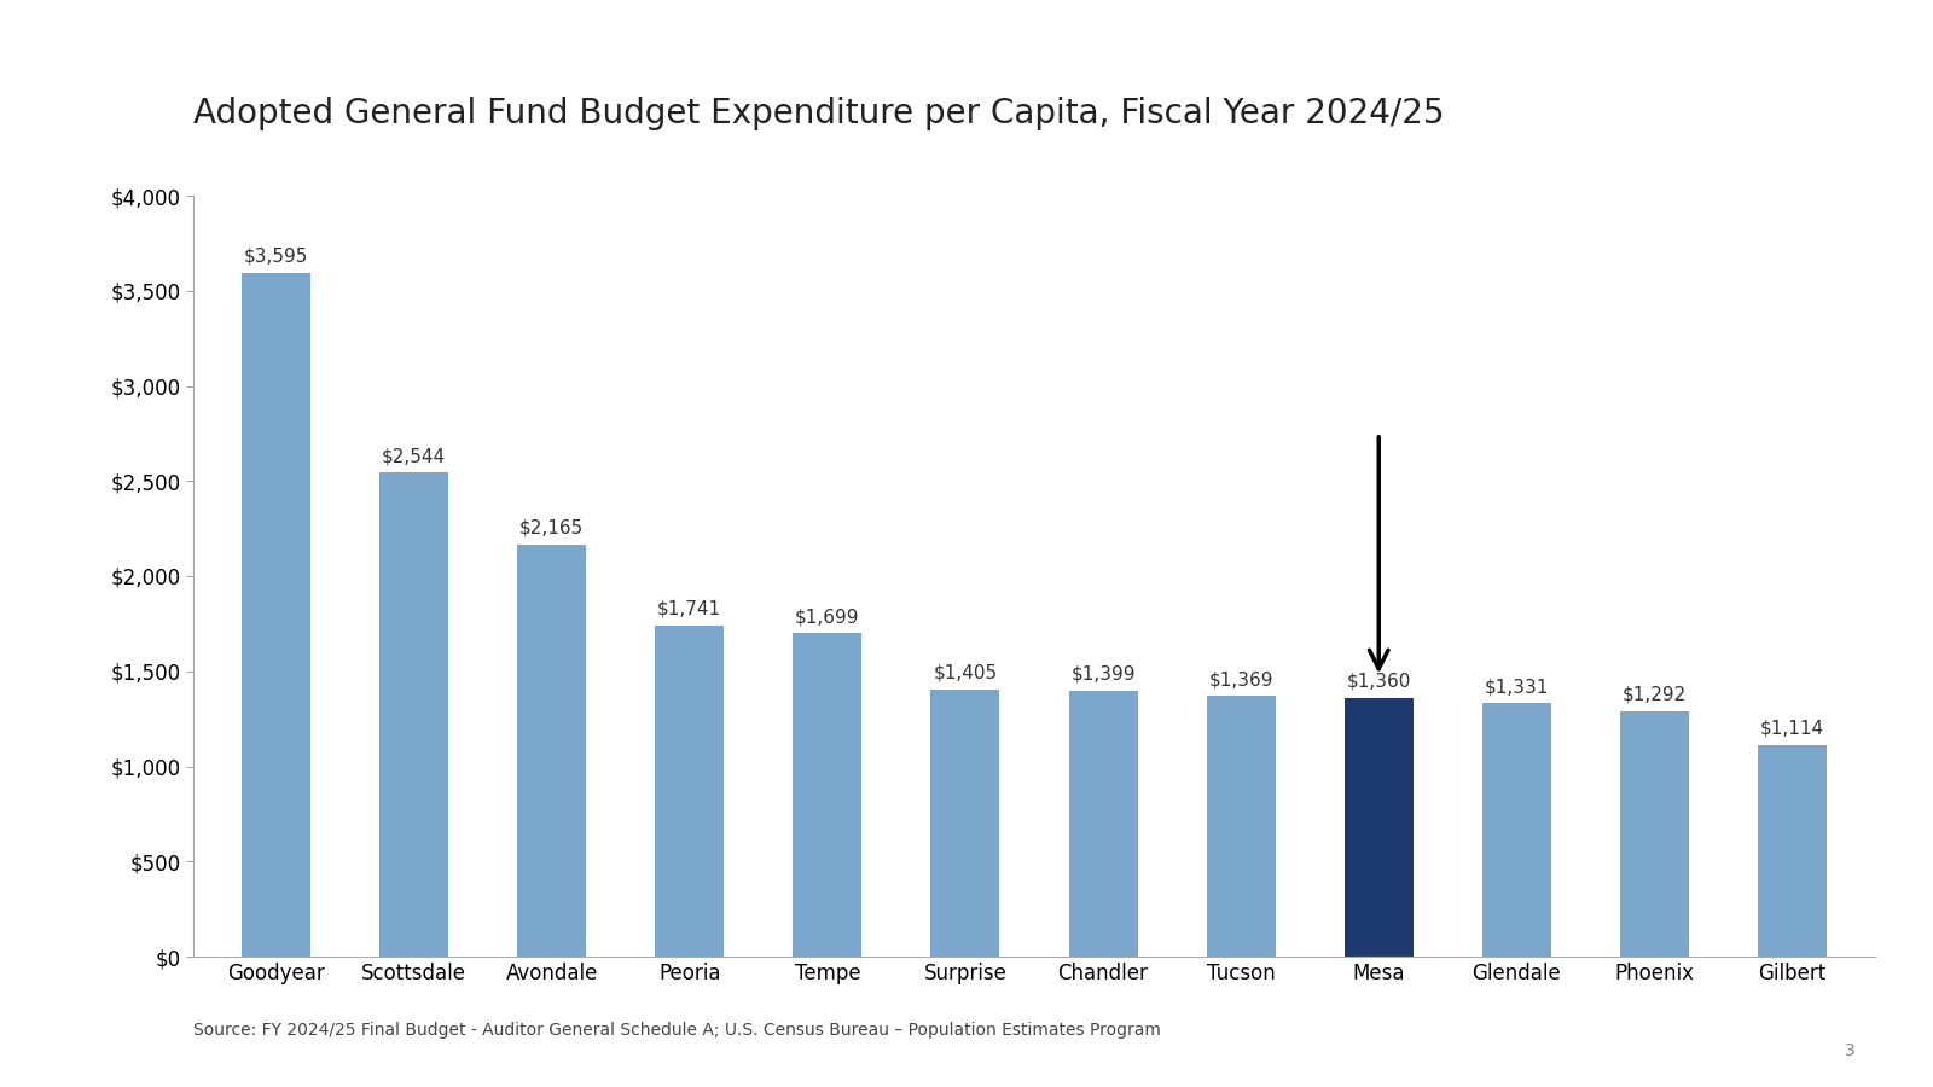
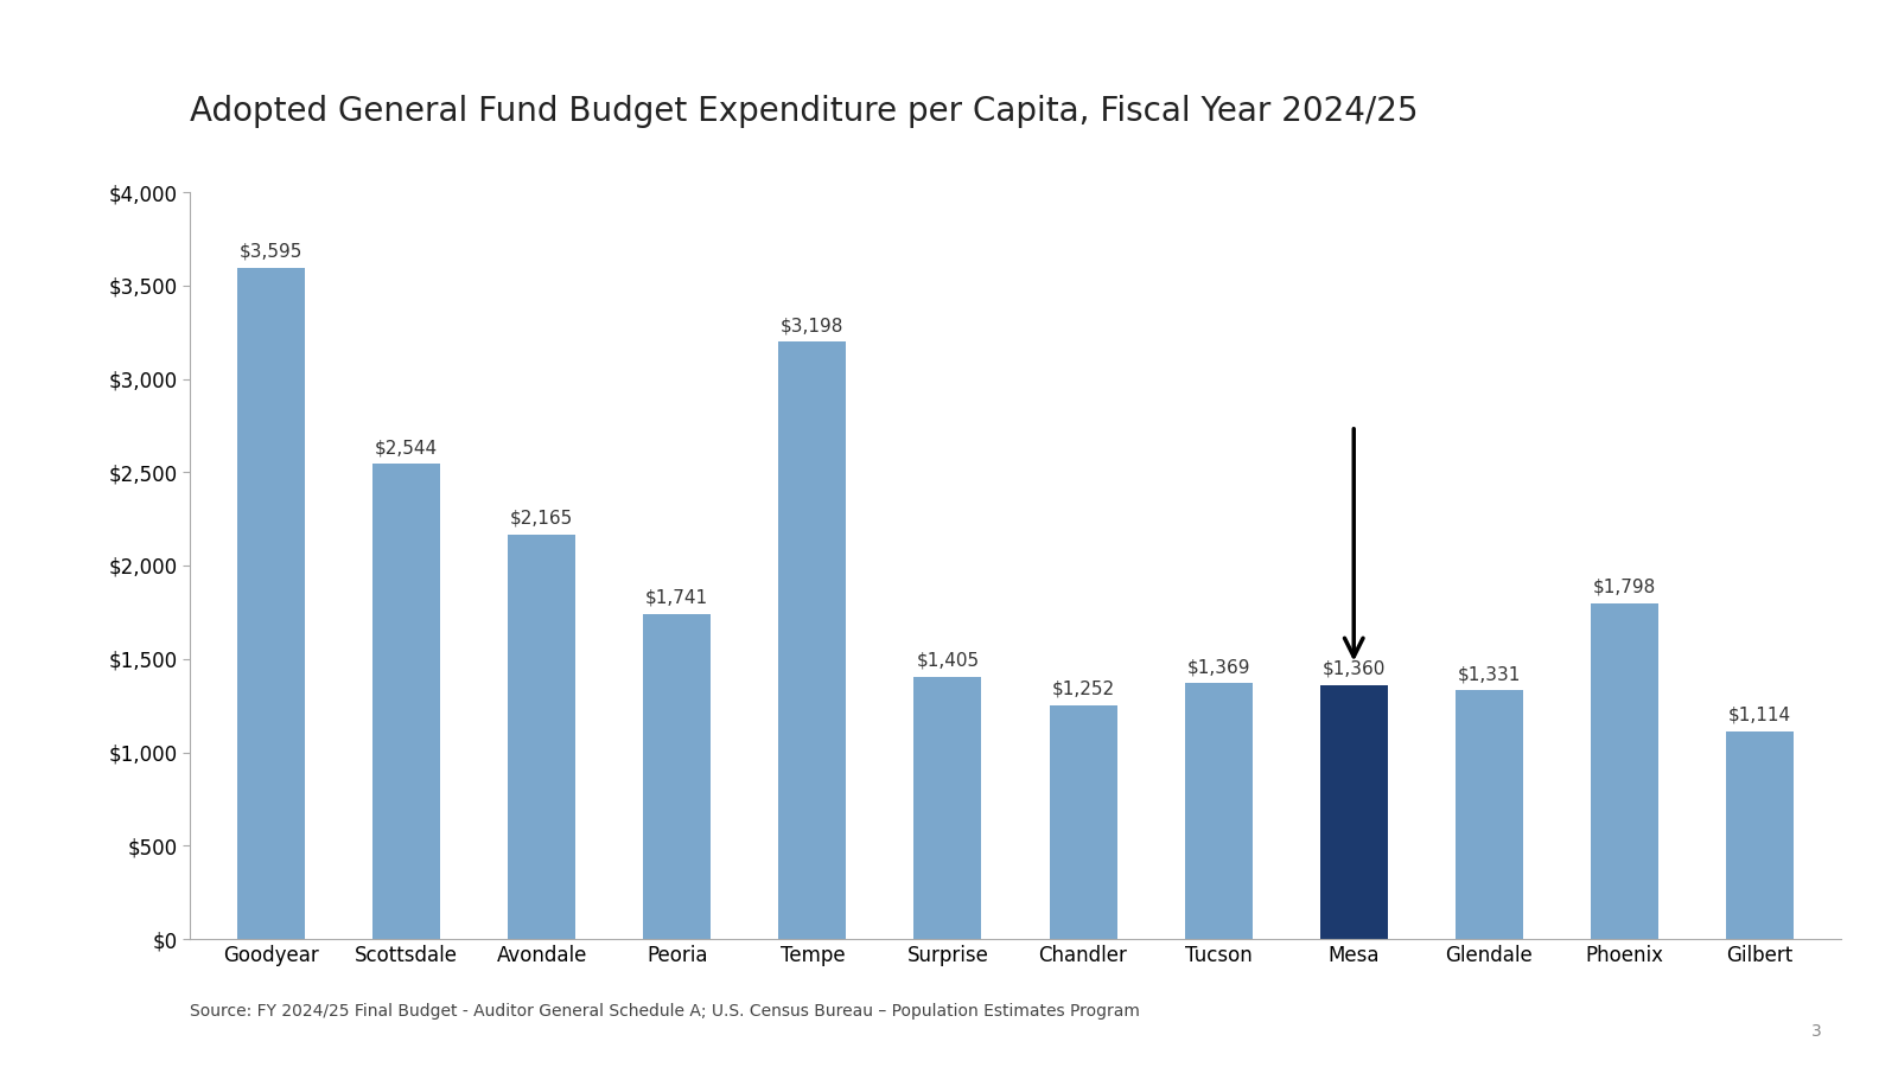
Tempe: $1,699 -> $3,198
Chandler: $1,399 -> $1,252
Phoenix: $1,292 -> $1,798
